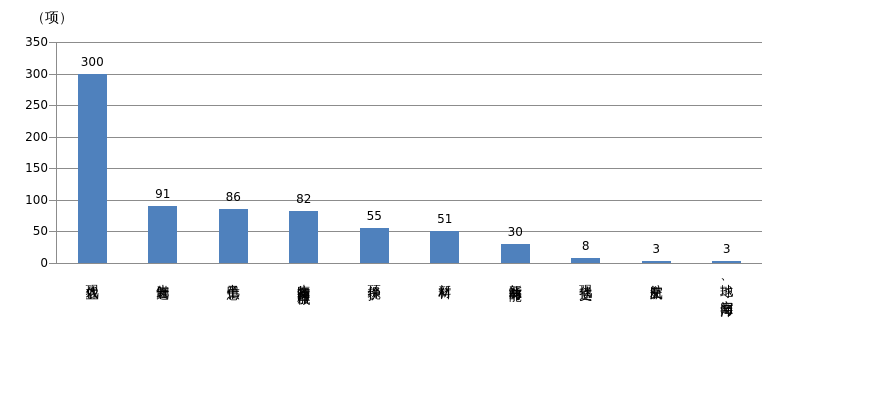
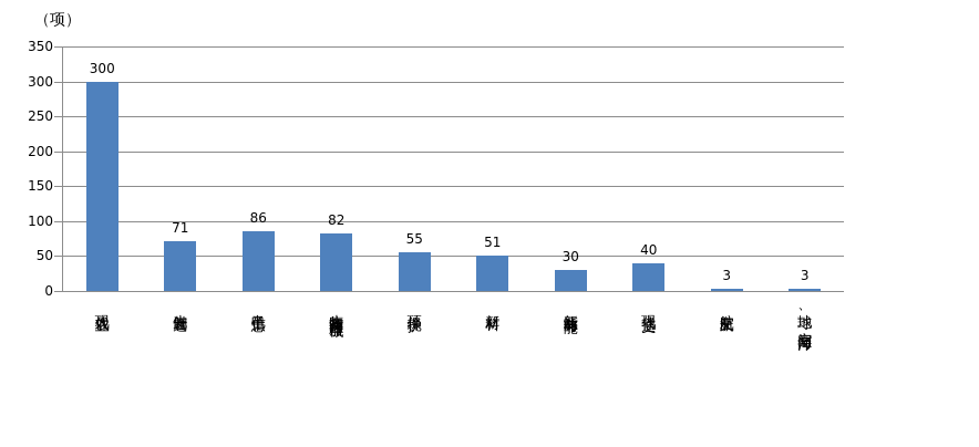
先进制造: 91 -> 71
现代交通: 8 -> 40
